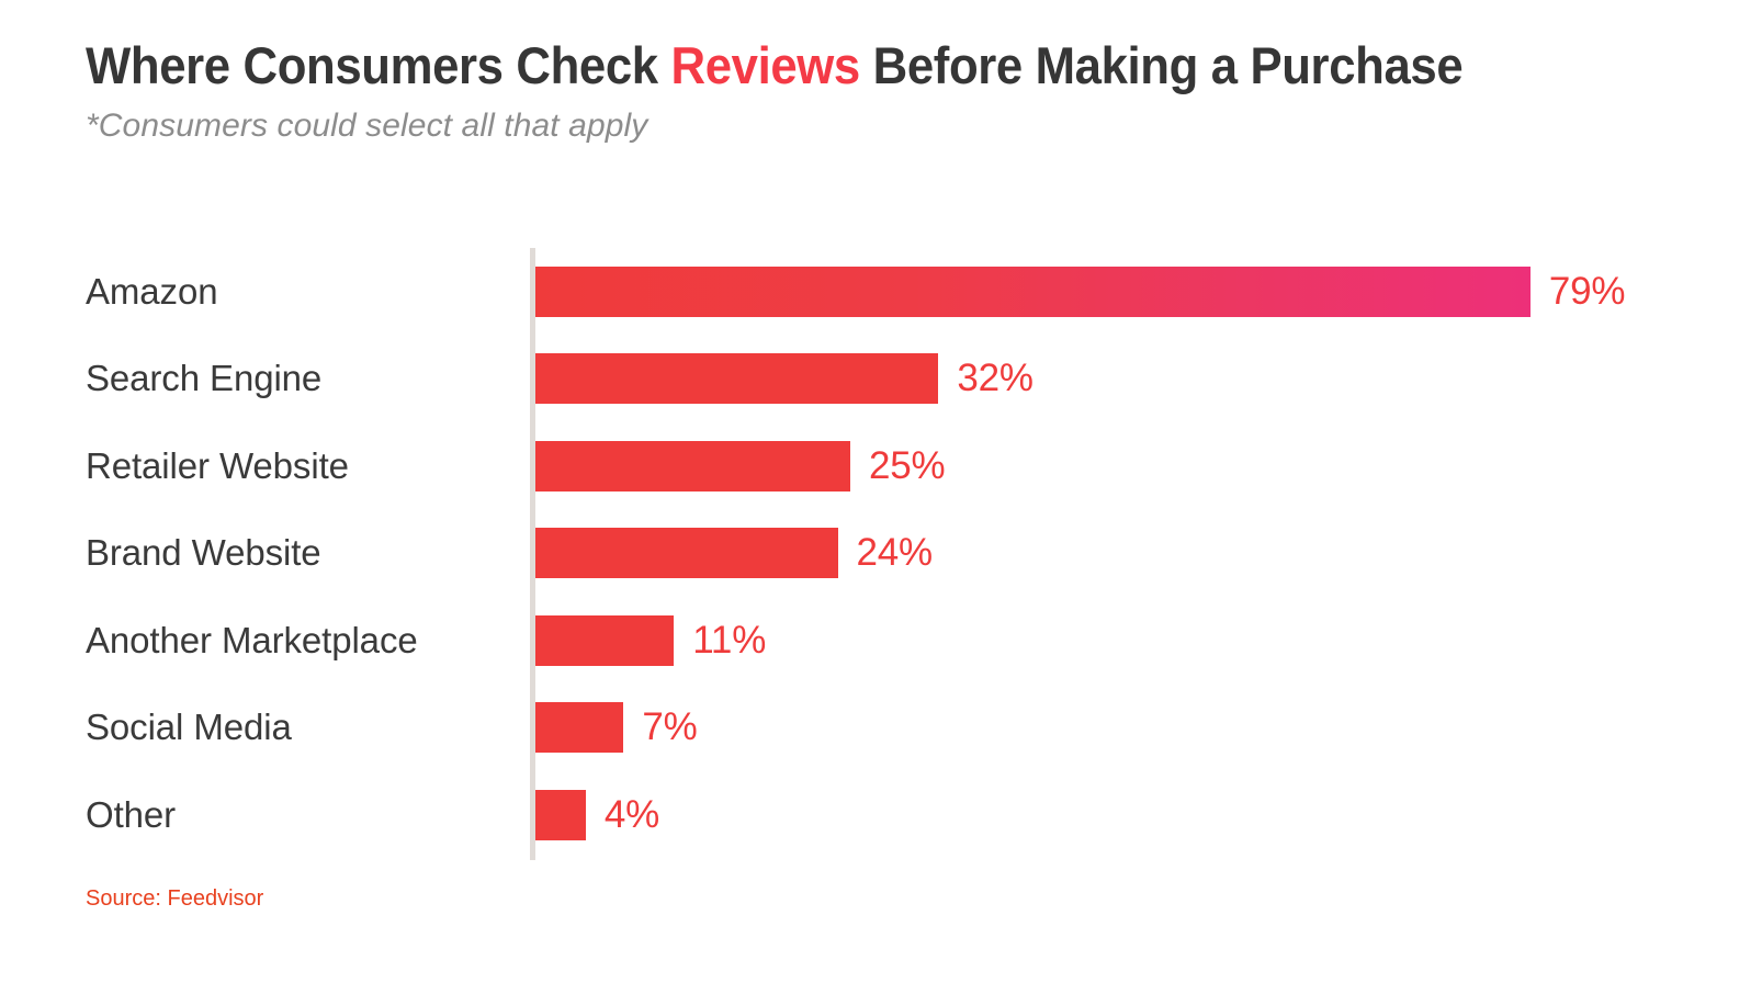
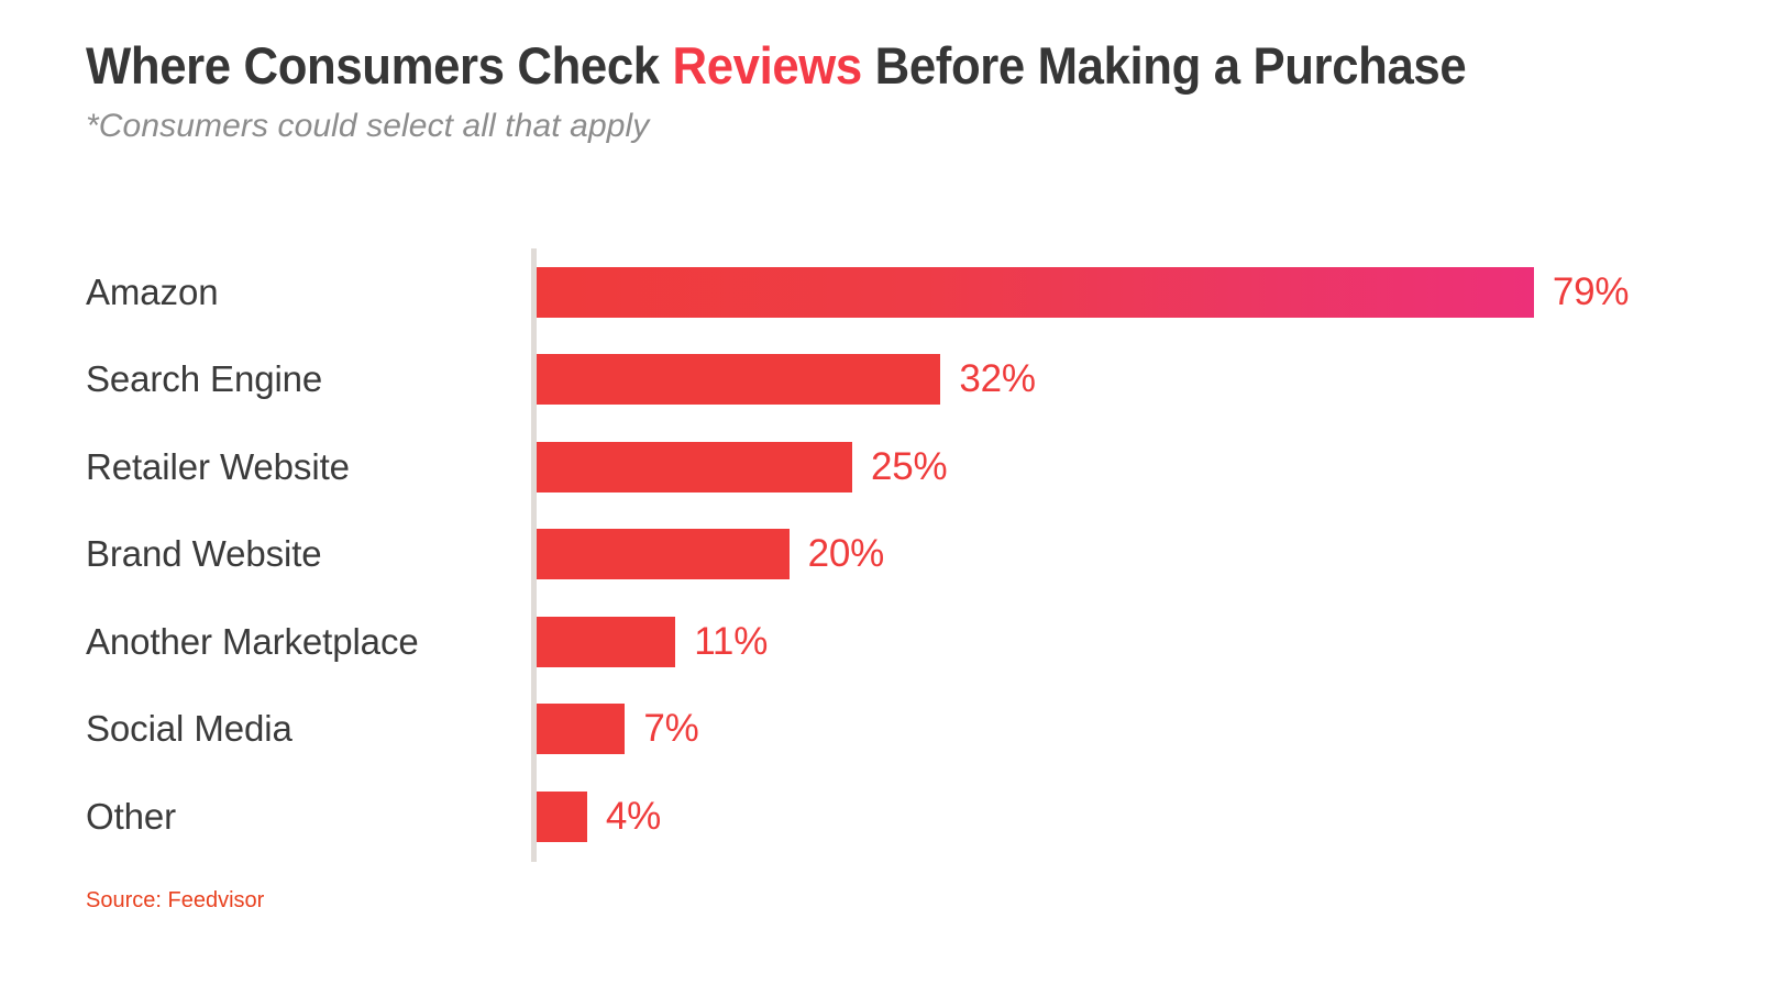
Brand Website: 24% -> 20%
